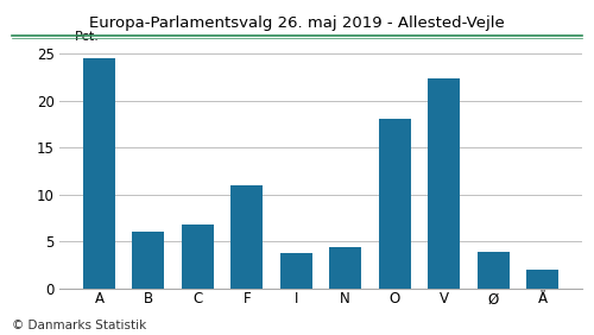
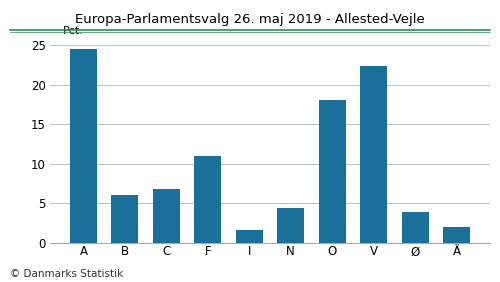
I: 3.8 -> 1.6
